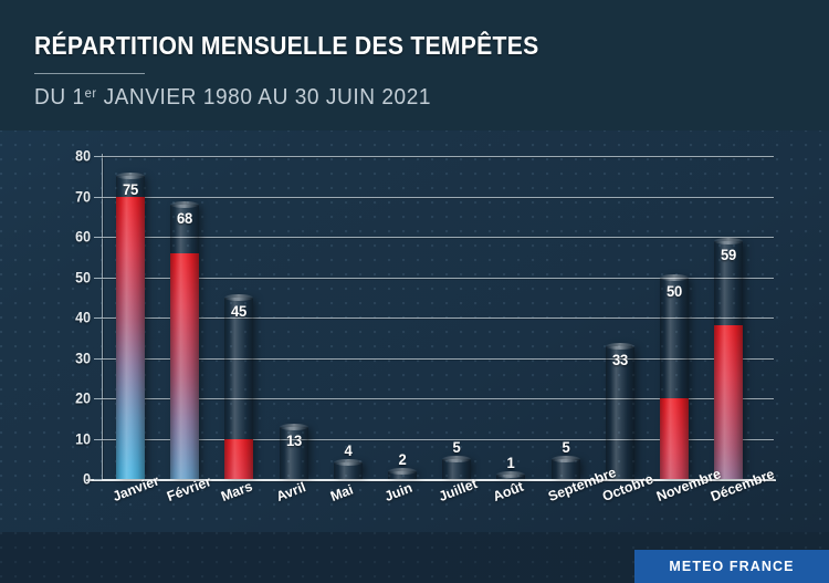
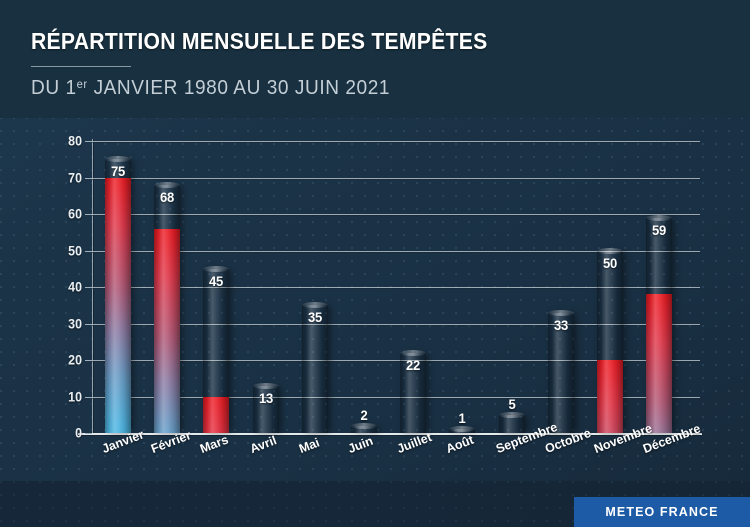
Mai: 4 -> 35
Juillet: 5 -> 22
